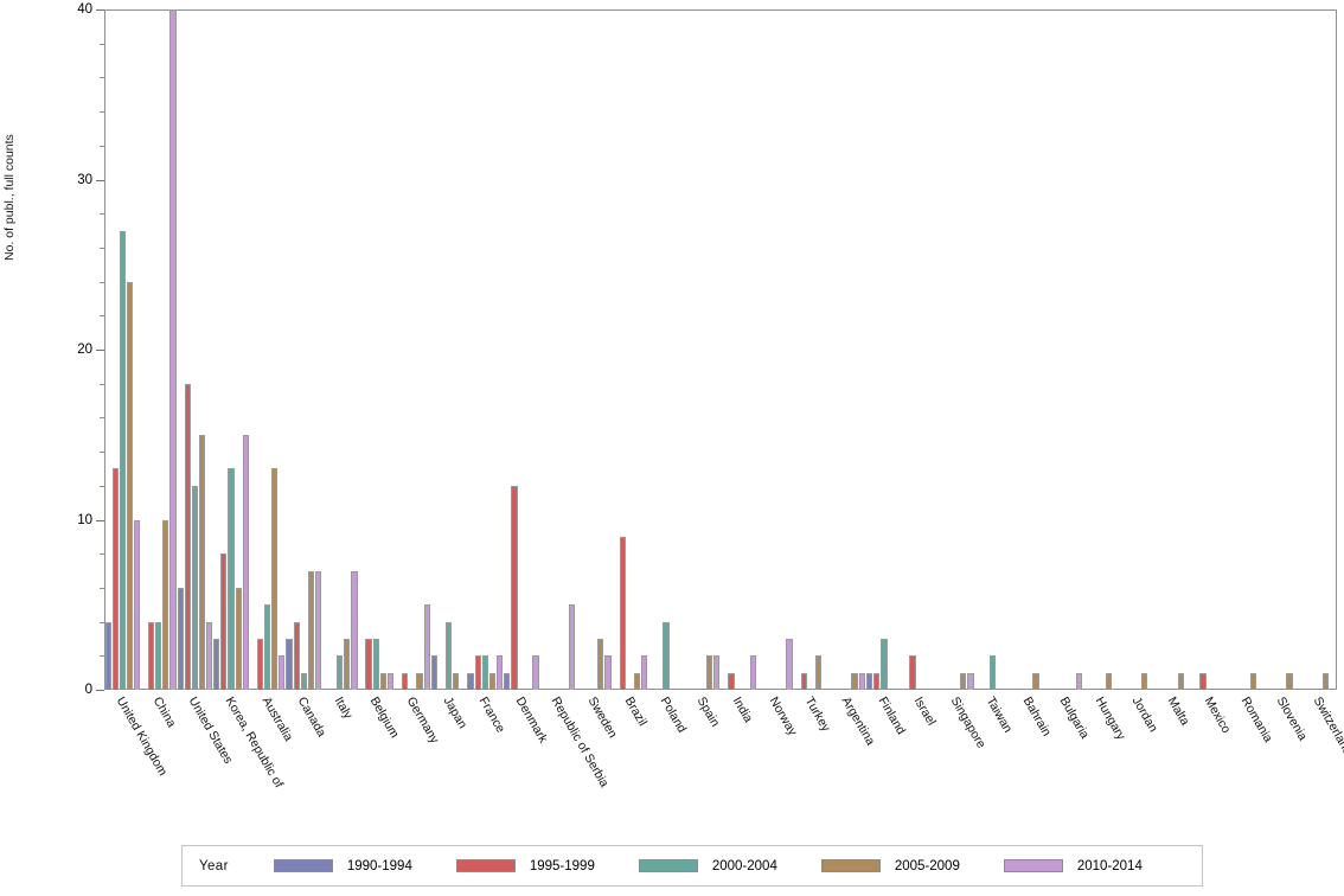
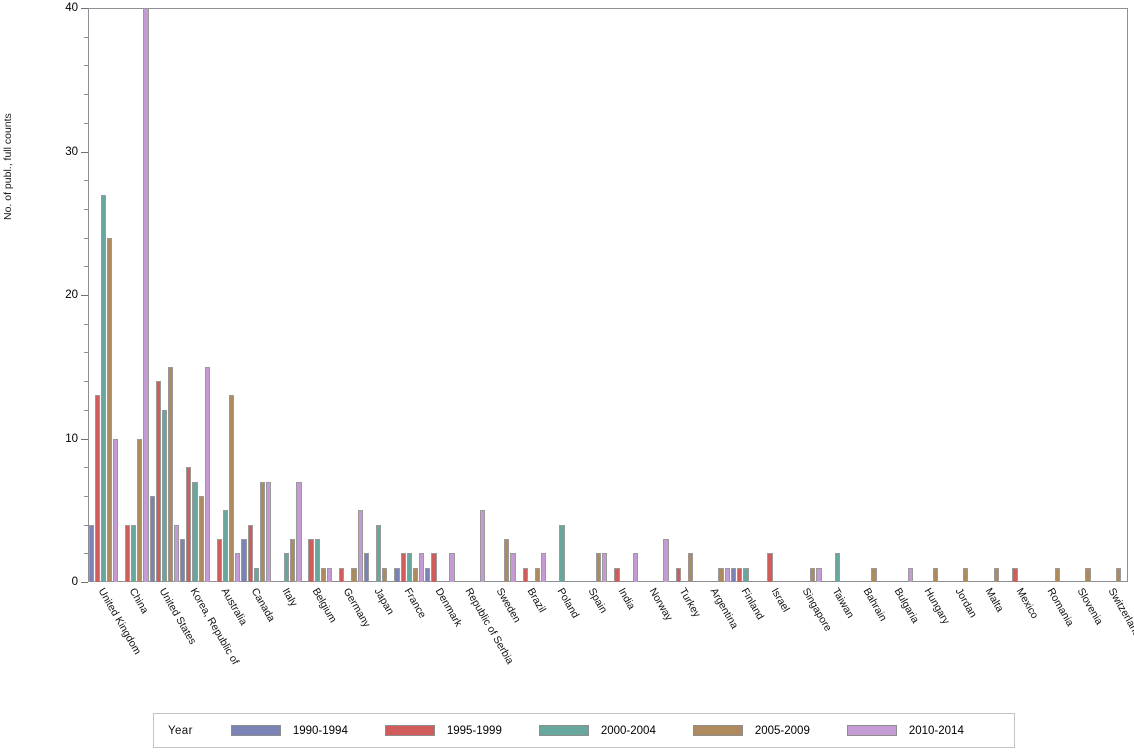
1995-1999/United States: 18 -> 14
2000-2004/Korea, Republic of: 13 -> 7
1995-1999/Denmark: 12 -> 2
1995-1999/Brazil: 9 -> 1
2000-2004/Finland: 3 -> 1
